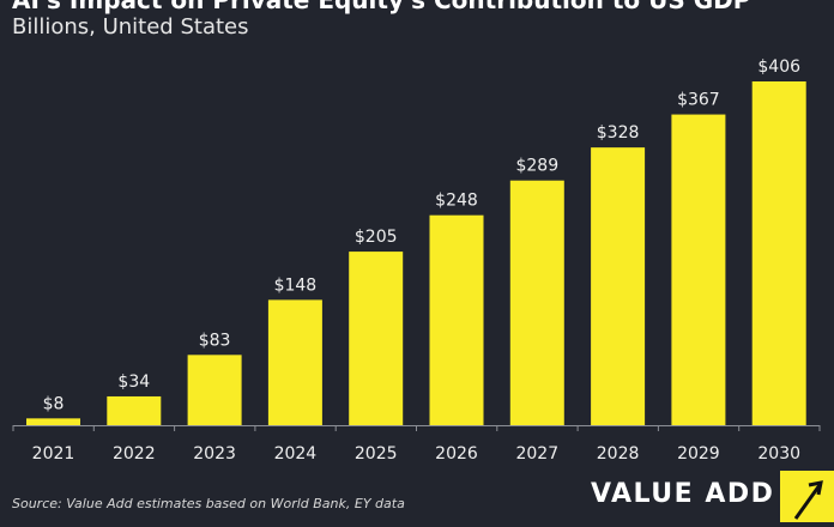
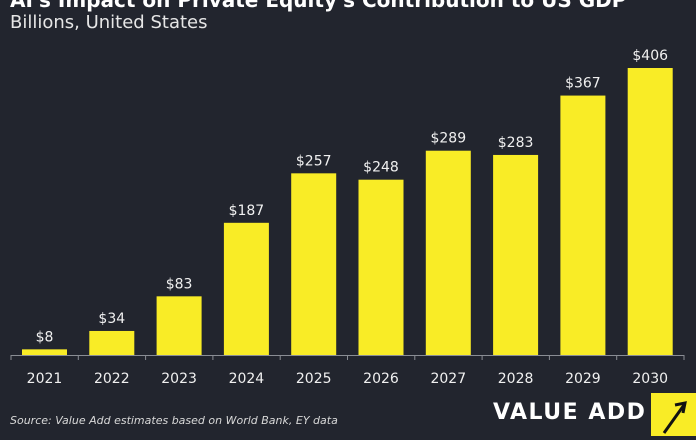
2024: $148 -> $187
2025: $205 -> $257
2028: $328 -> $283
